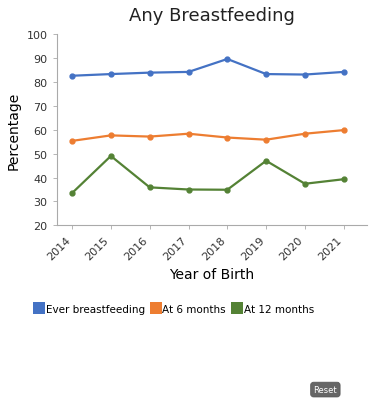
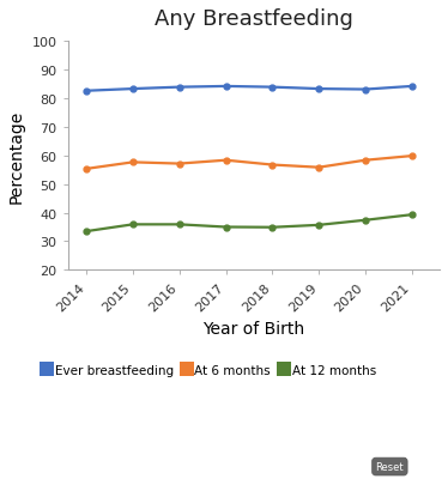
At 12 months/2015: 49.0 -> 35.9
Ever breastfeeding/2018: 89.5 -> 83.8
At 12 months/2019: 47.0 -> 35.7
